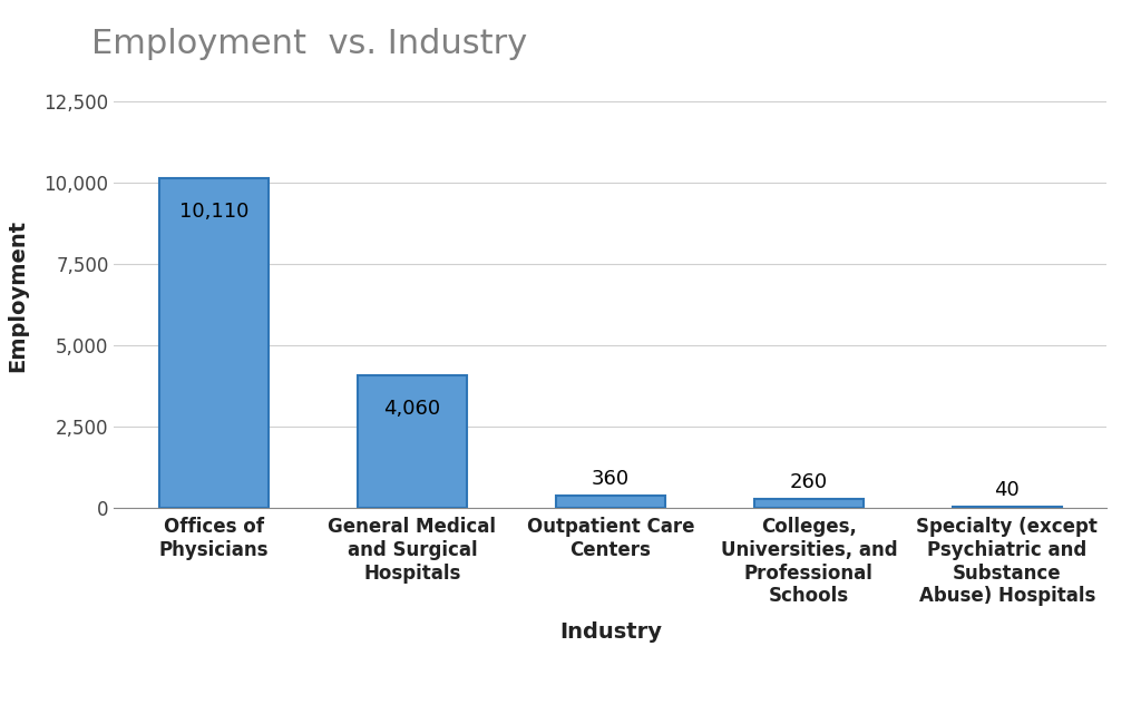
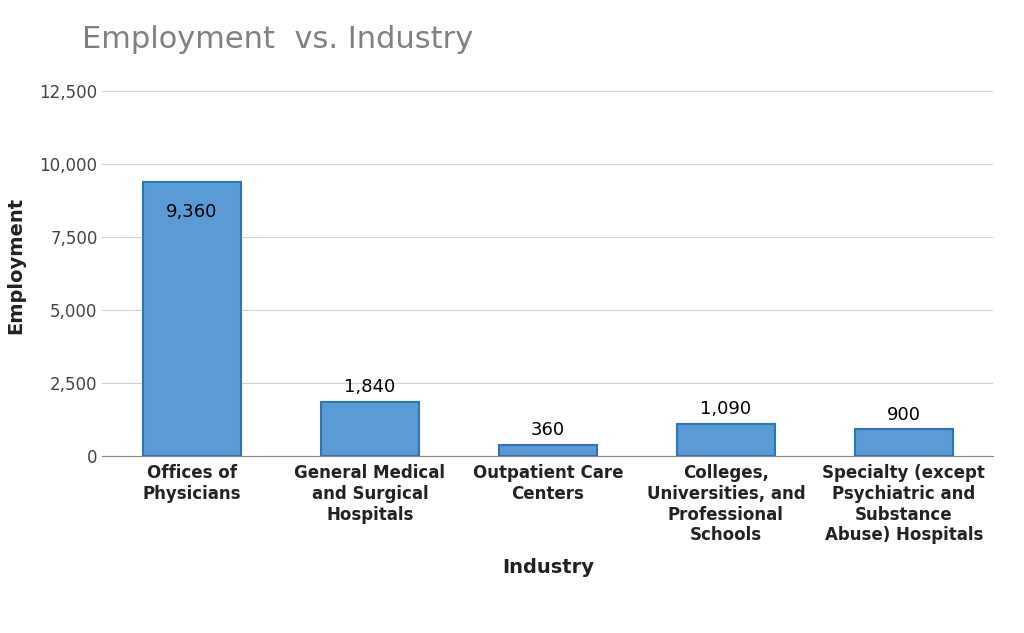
Offices of Physicians: 10,110 -> 9,360
General Medical and Surgical Hospitals: 4,060 -> 1,840
Colleges, Universities, and Professional Schools: 260 -> 1,090
Specialty (except Psychiatric and Substance Abuse) Hospitals: 40 -> 900
